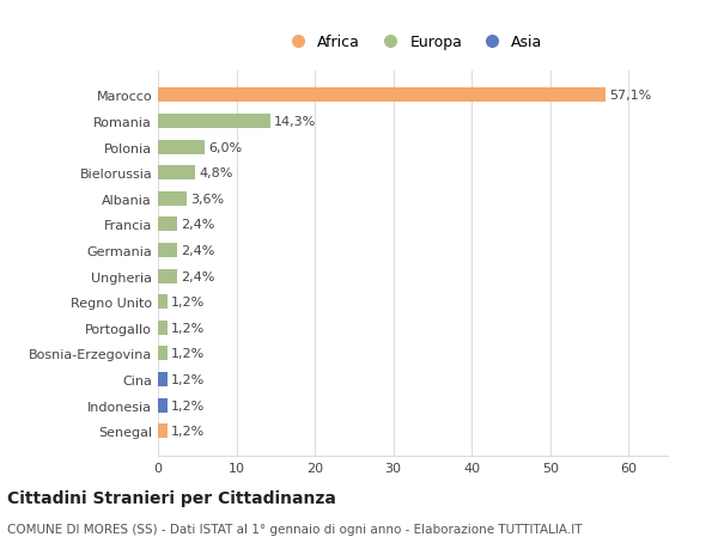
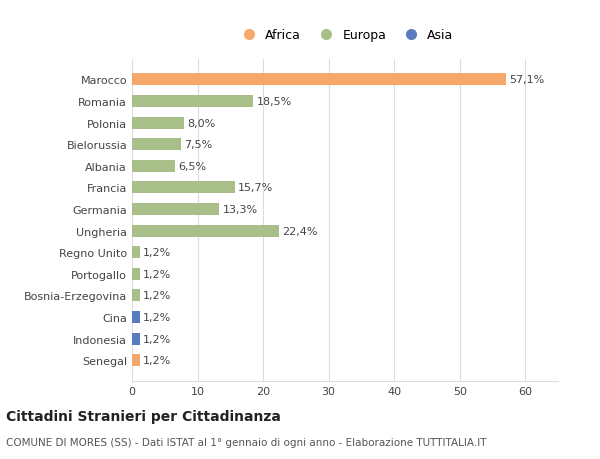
Romania: 14,3% -> 18,5%
Polonia: 6,0% -> 8,0%
Bielorussia: 4,8% -> 7,5%
Albania: 3,6% -> 6,5%
Francia: 2,4% -> 15,7%
Germania: 2,4% -> 13,3%
Ungheria: 2,4% -> 22,4%
